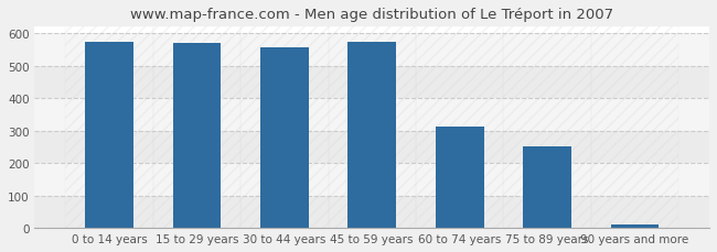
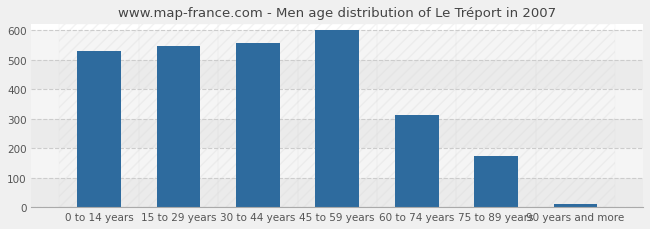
0 to 14 years: 575 -> 530
15 to 29 years: 570 -> 545
45 to 59 years: 575 -> 600
75 to 89 years: 250 -> 175
